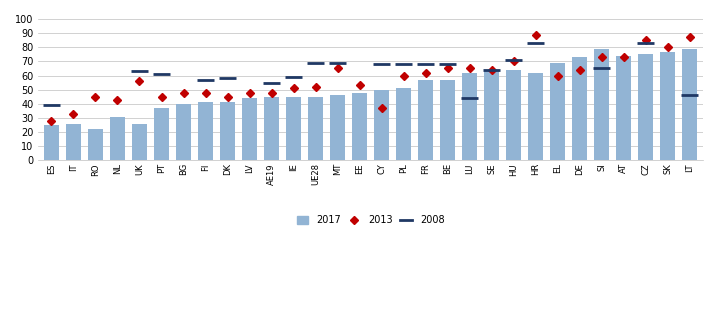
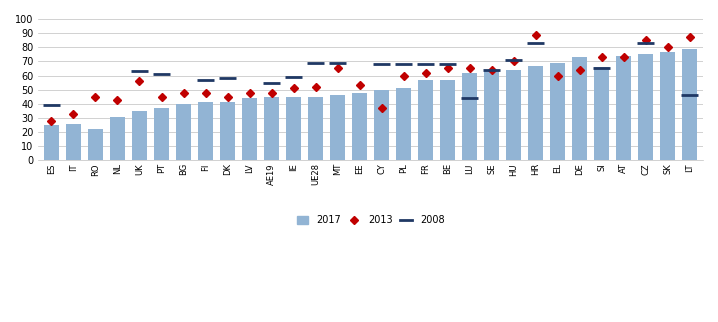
UK: 26 -> 35
HR: 62 -> 67
SI: 79 -> 66
